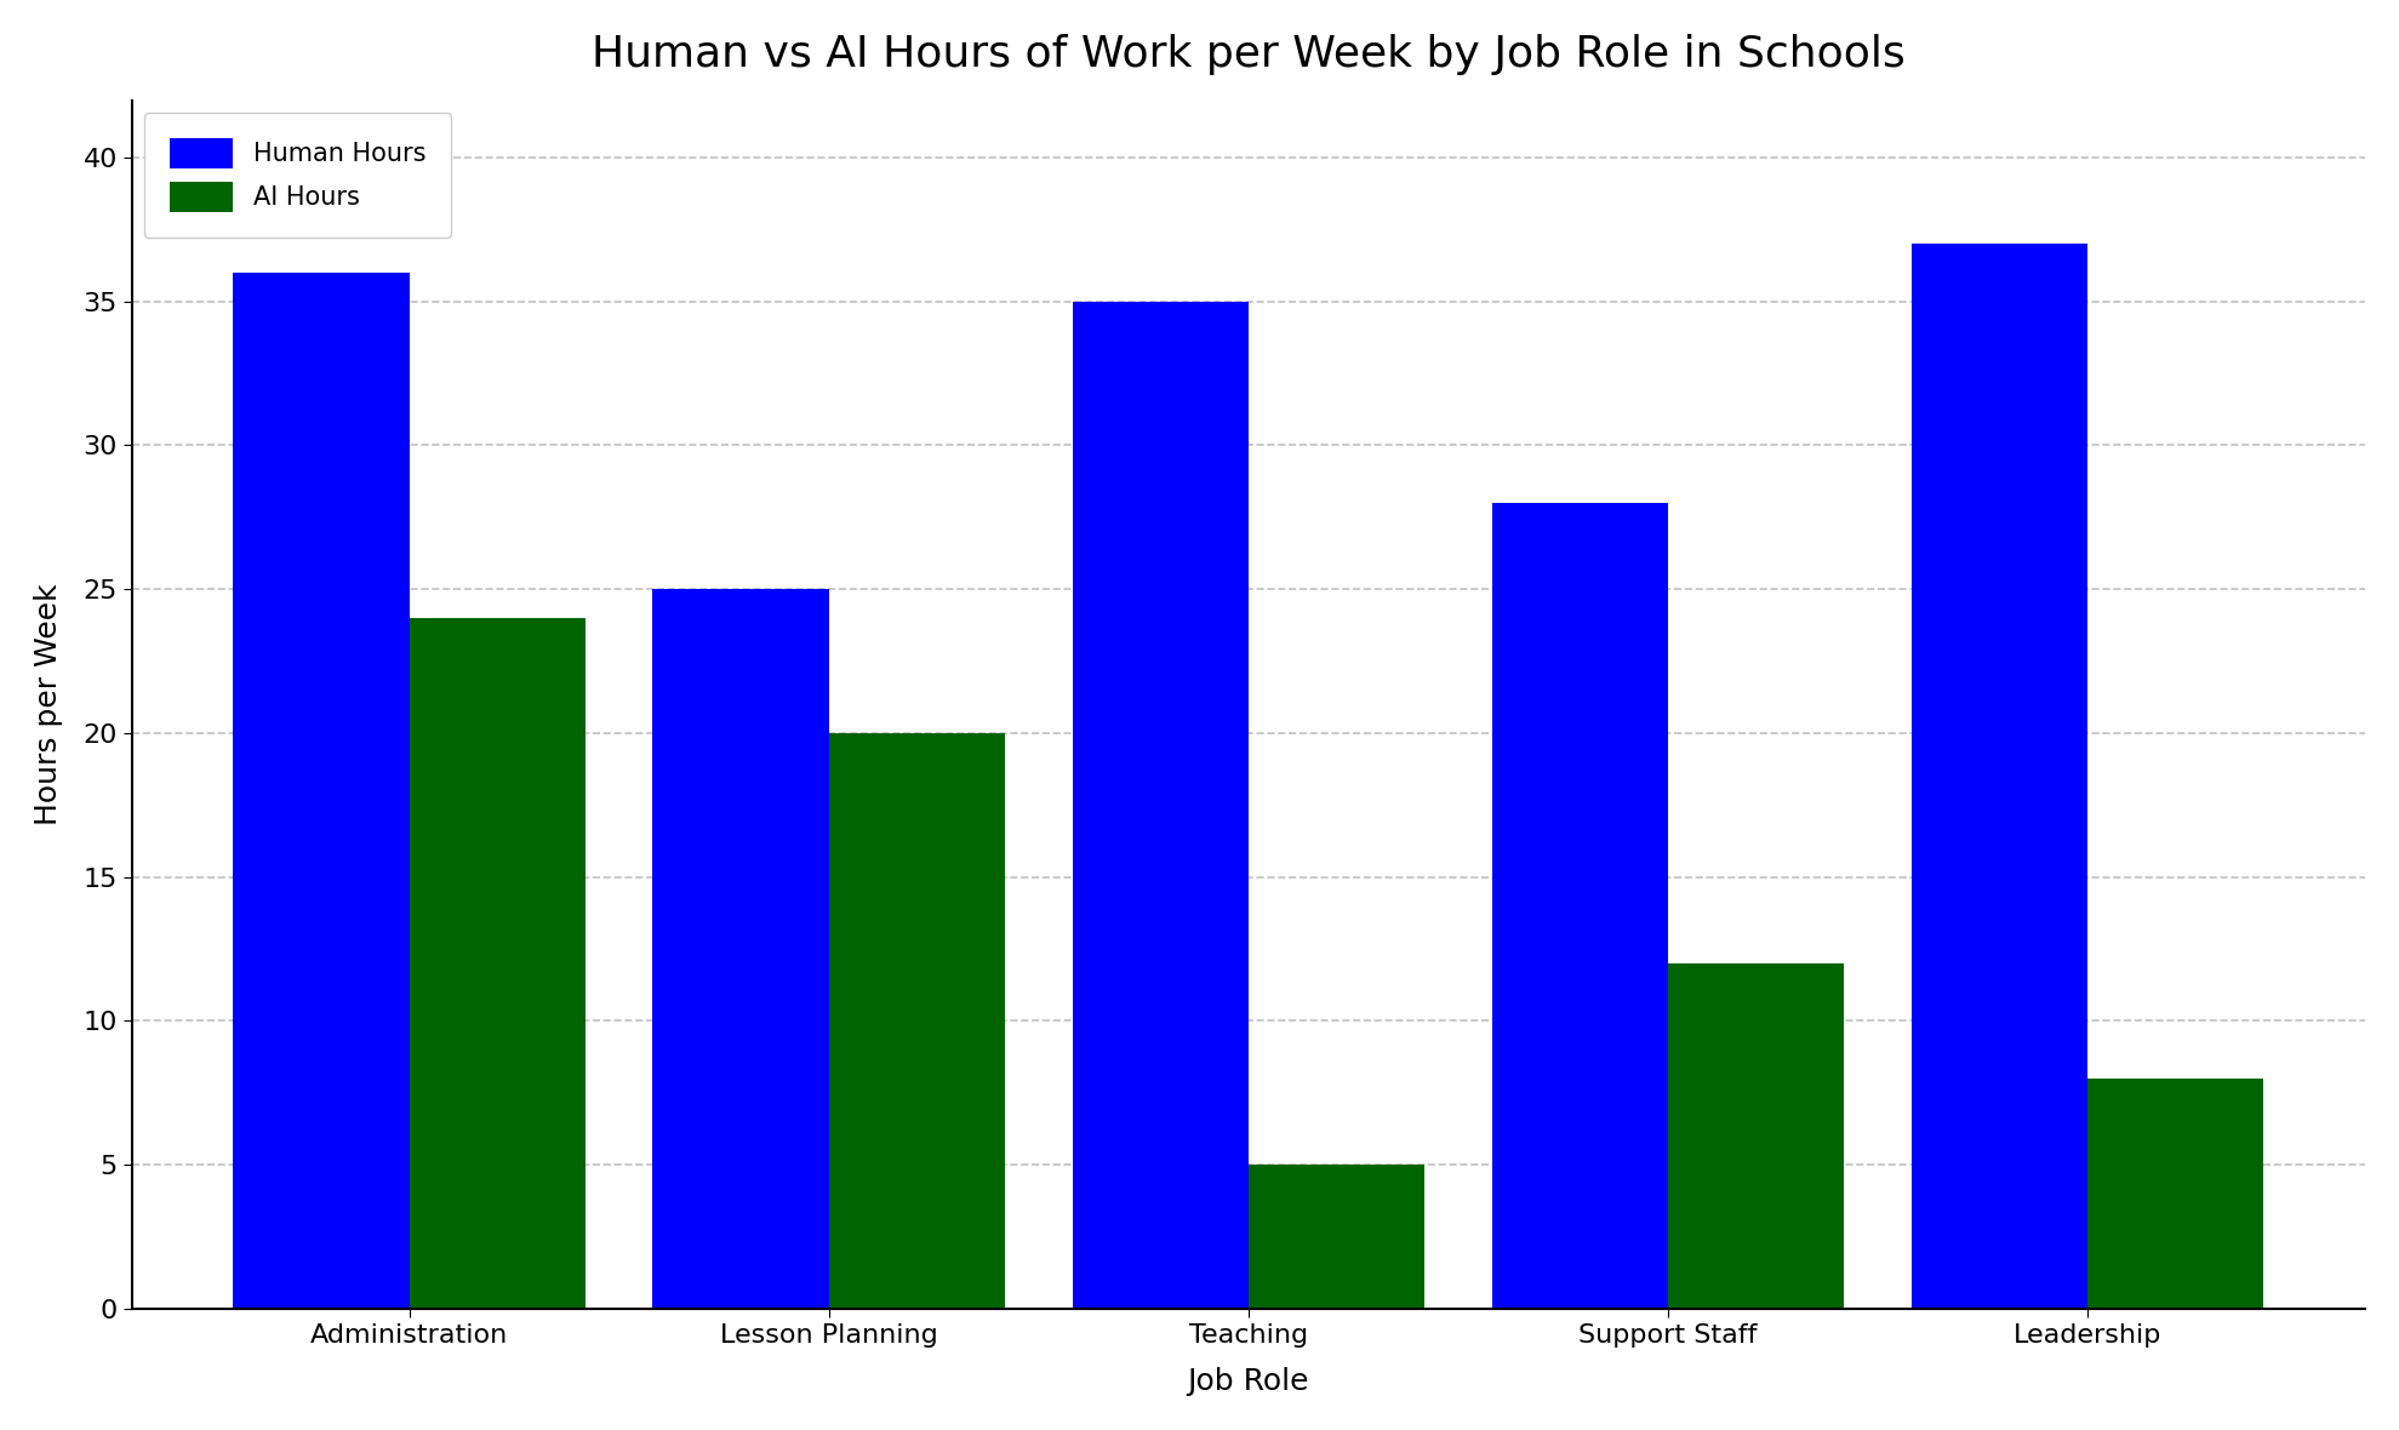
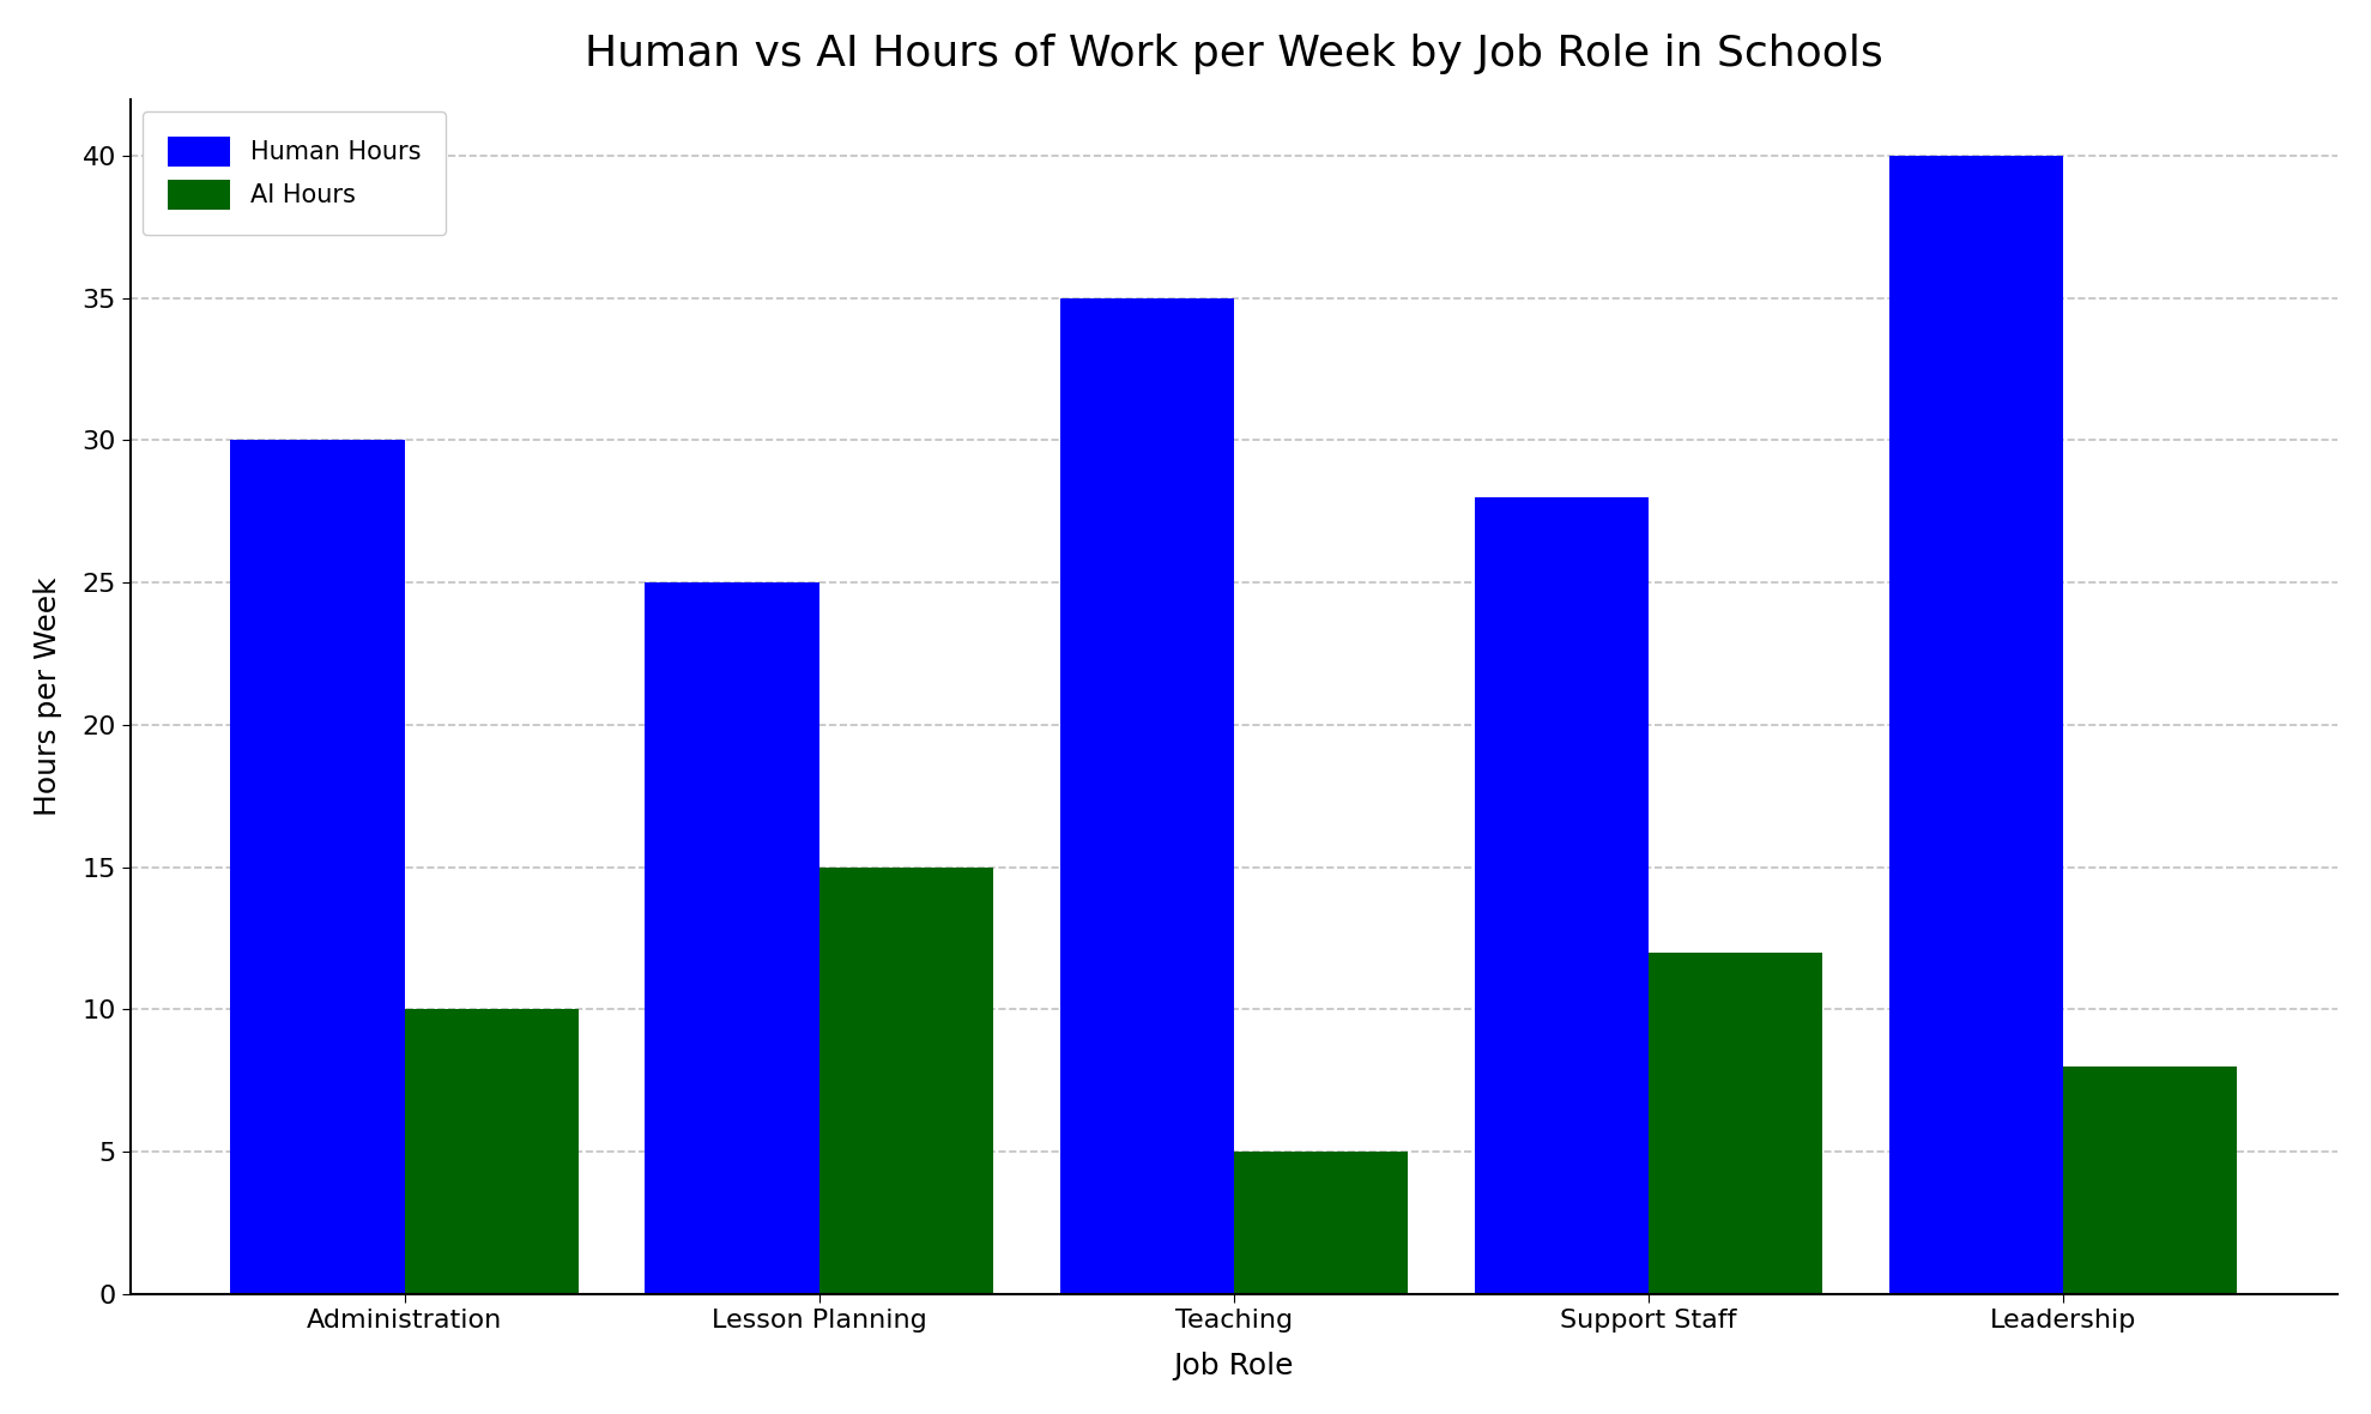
Human Hours/Administration: 36 -> 30
AI Hours/Administration: 24 -> 10
AI Hours/Lesson Planning: 20 -> 15
Human Hours/Leadership: 37 -> 40
